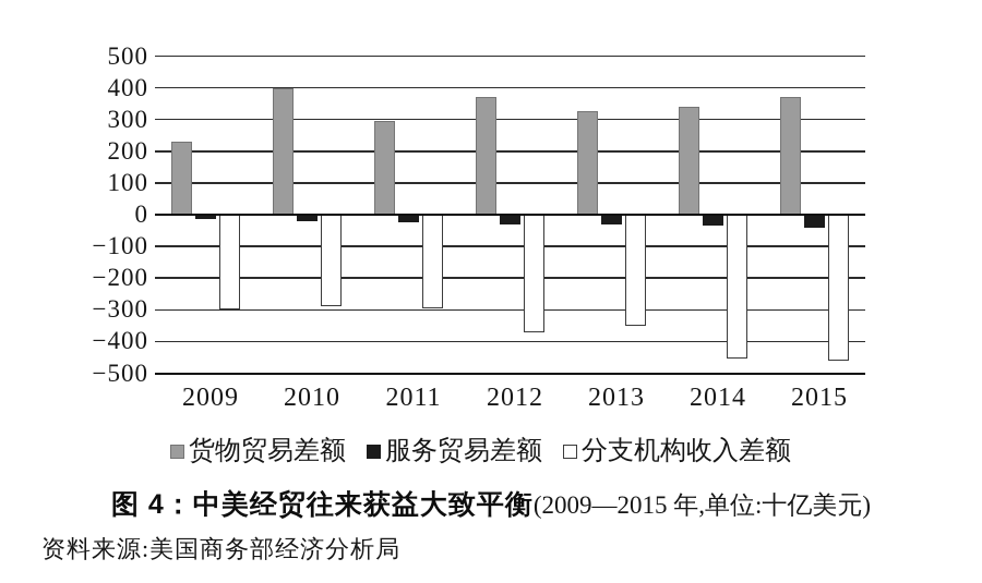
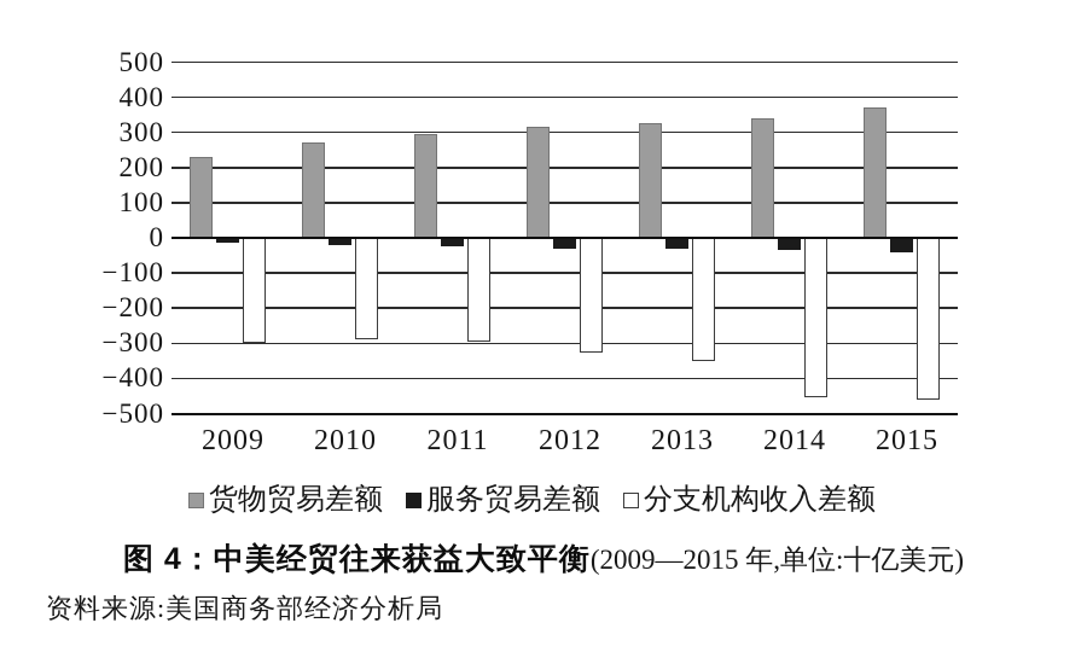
货物贸易差额/2010: 400 -> 270
货物贸易差额/2012: 370 -> 320
分支机构收入差额/2012: -370 -> -320
